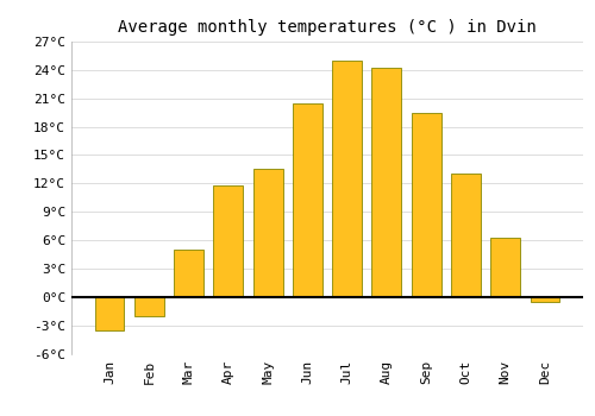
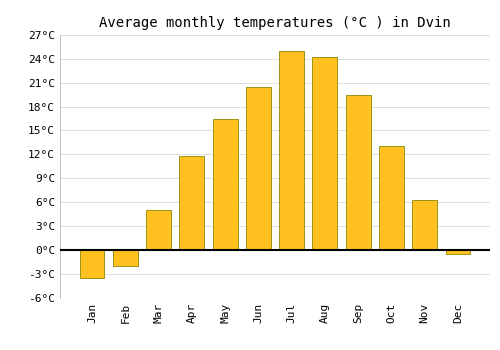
May: 13.6°C -> 16.5°C
